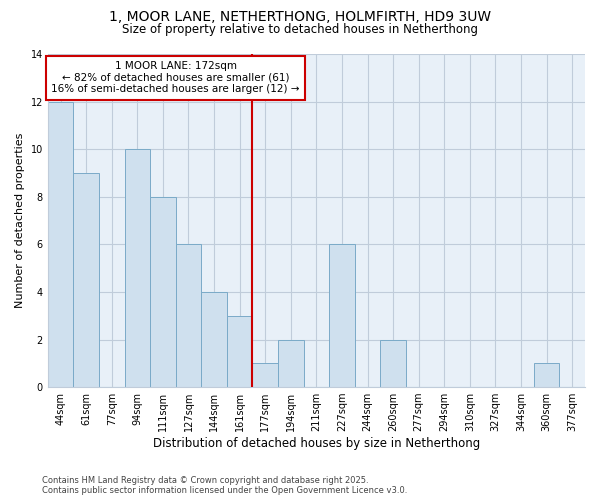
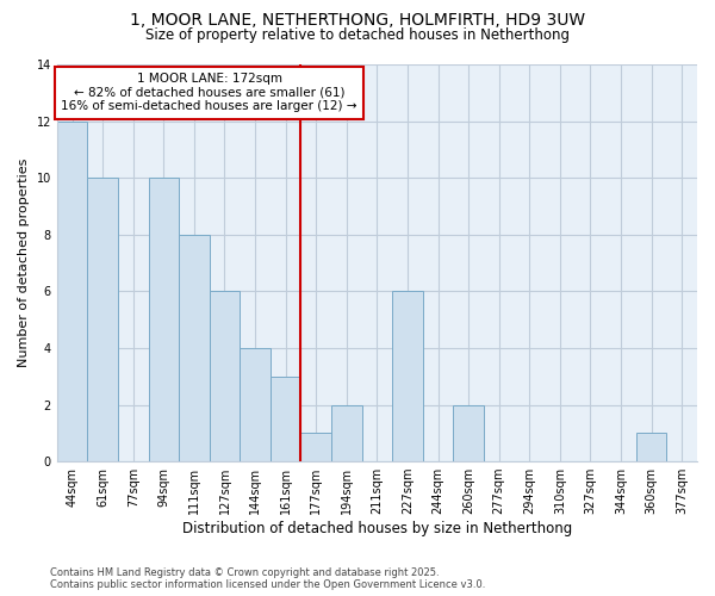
61sqm: 9 -> 10
